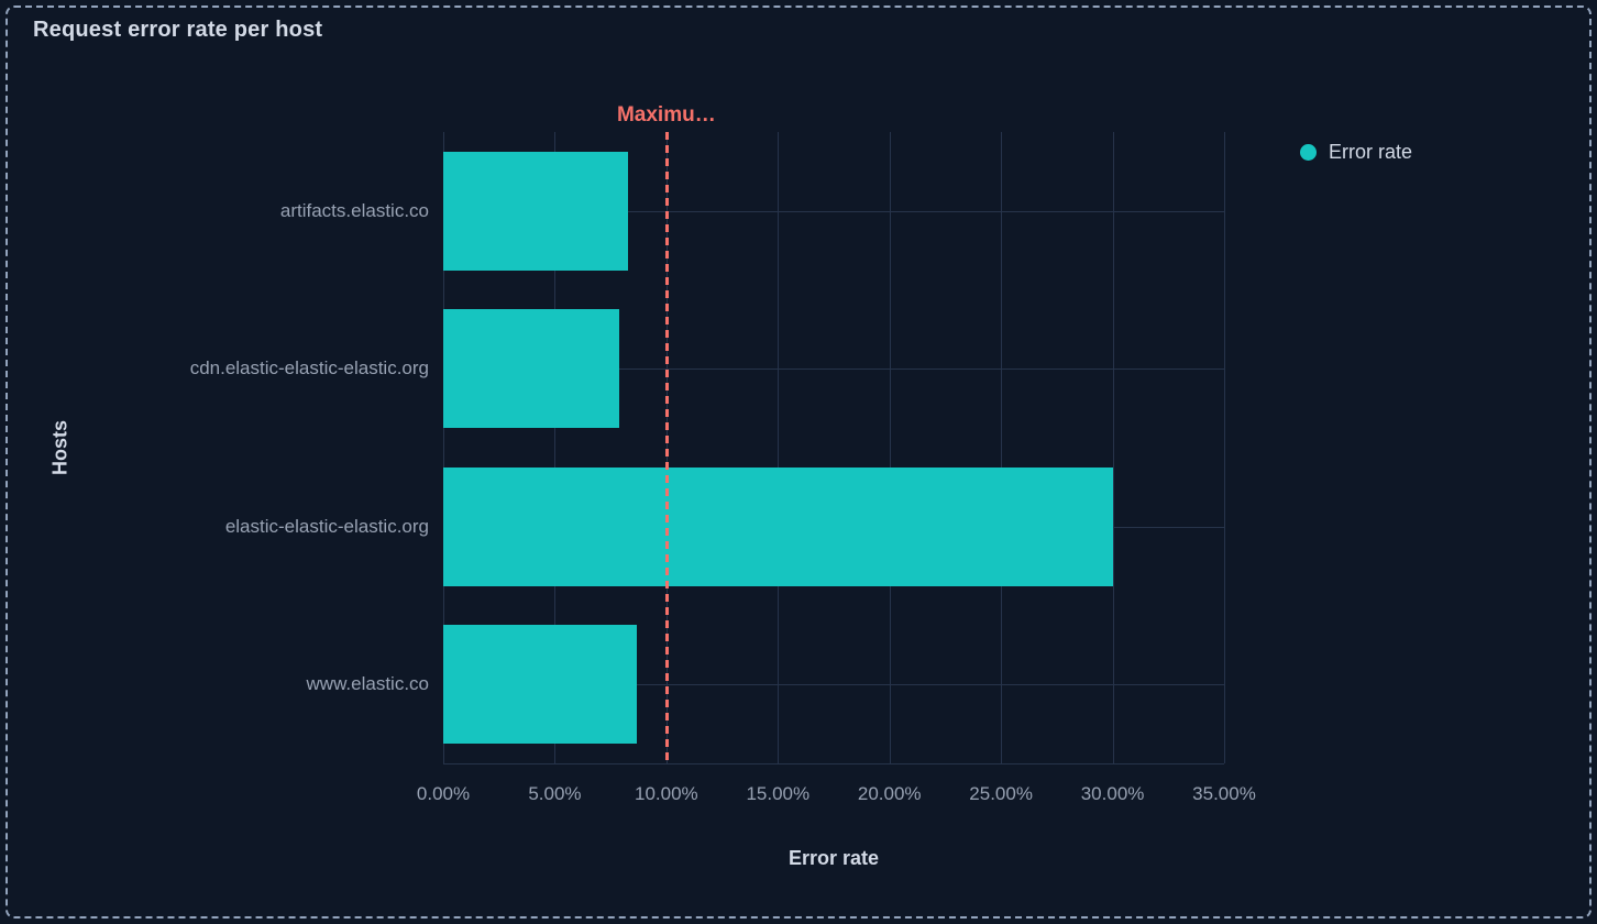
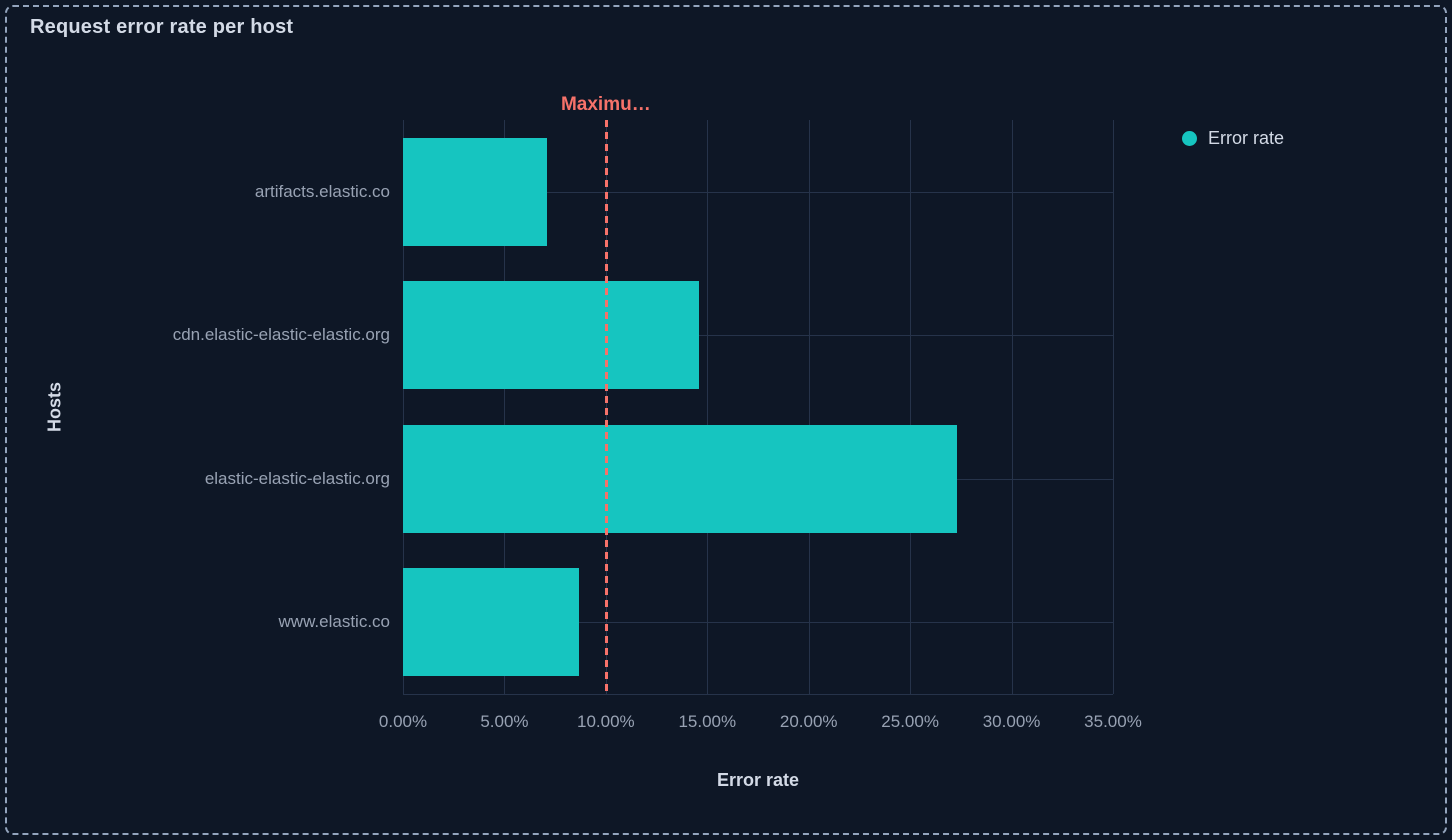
artifacts.elastic.co: 8.3% -> 7.1%
cdn.elastic-elastic-elastic.org: 7.9% -> 14.6%
elastic-elastic-elastic.org: 30.0% -> 27.3%
